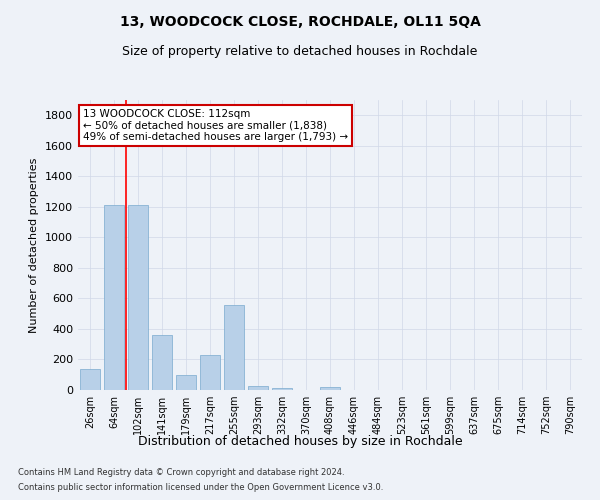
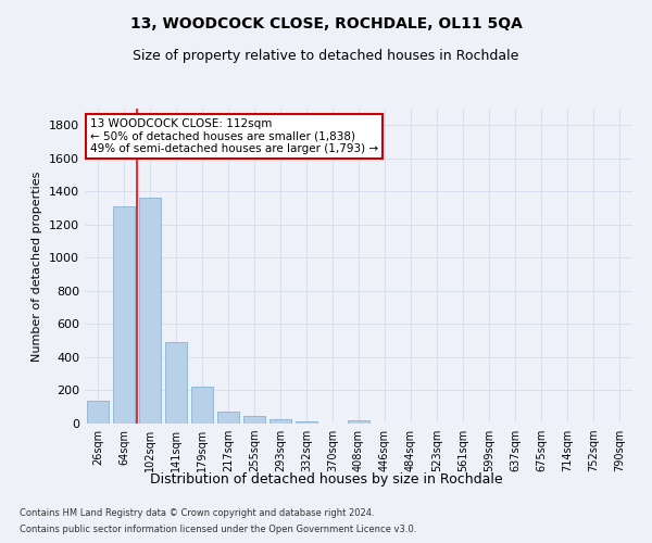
64sqm: 1210 -> 1310
102sqm: 1210 -> 1360
141sqm: 360 -> 490
179sqm: 100 -> 220
217sqm: 230 -> 80
255sqm: 560 -> 40
